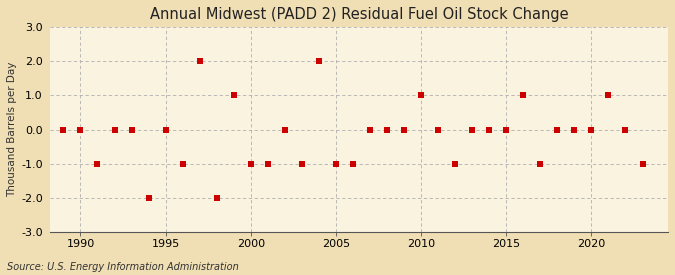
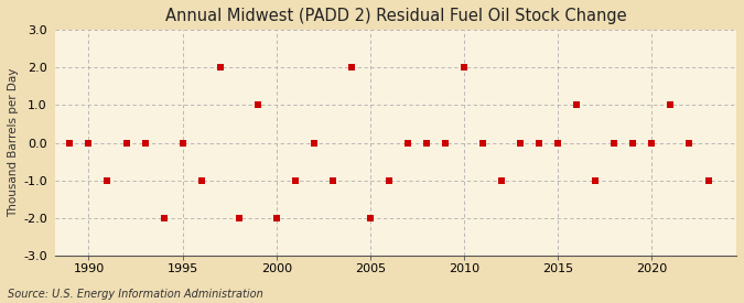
2000: -1 -> -2
2005: -1 -> -2
2010: 1 -> 2
